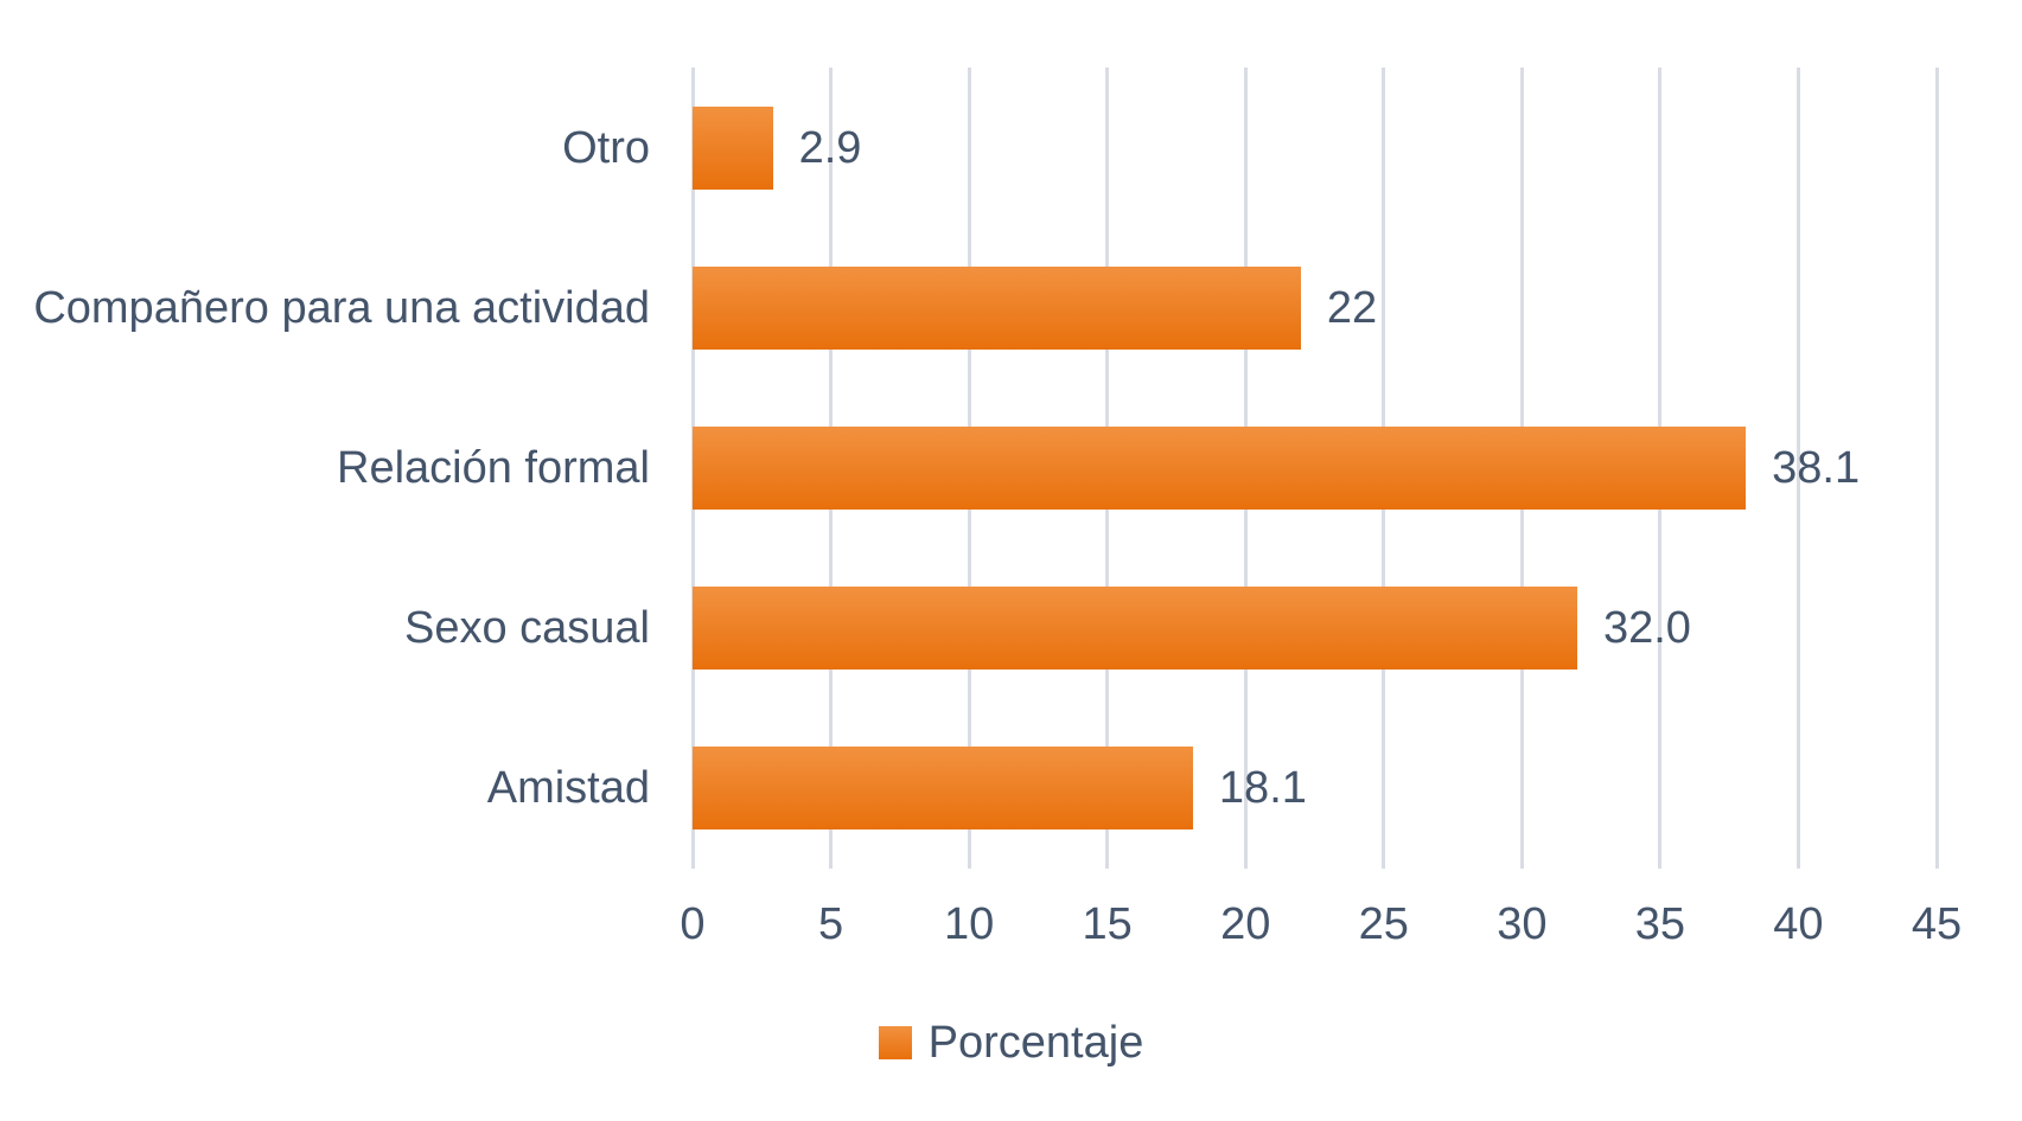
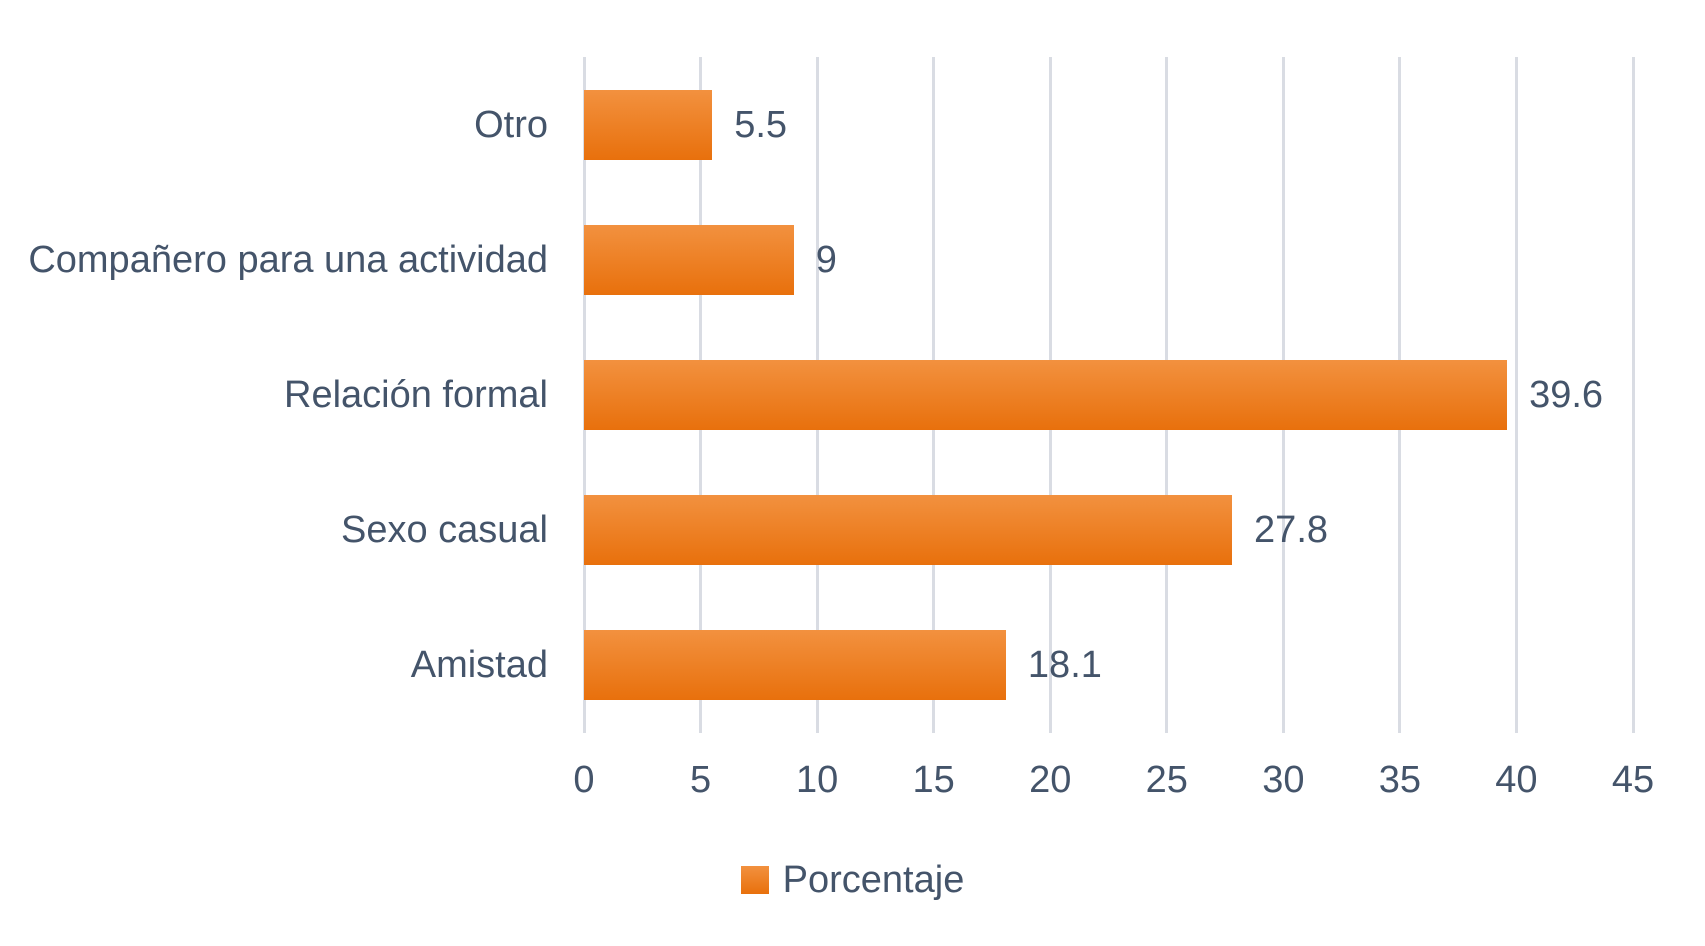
Otro: 2.9 -> 5.5
Compañero para una actividad: 22 -> 9
Relación formal: 38.1 -> 39.6
Sexo casual: 32.0 -> 27.8
